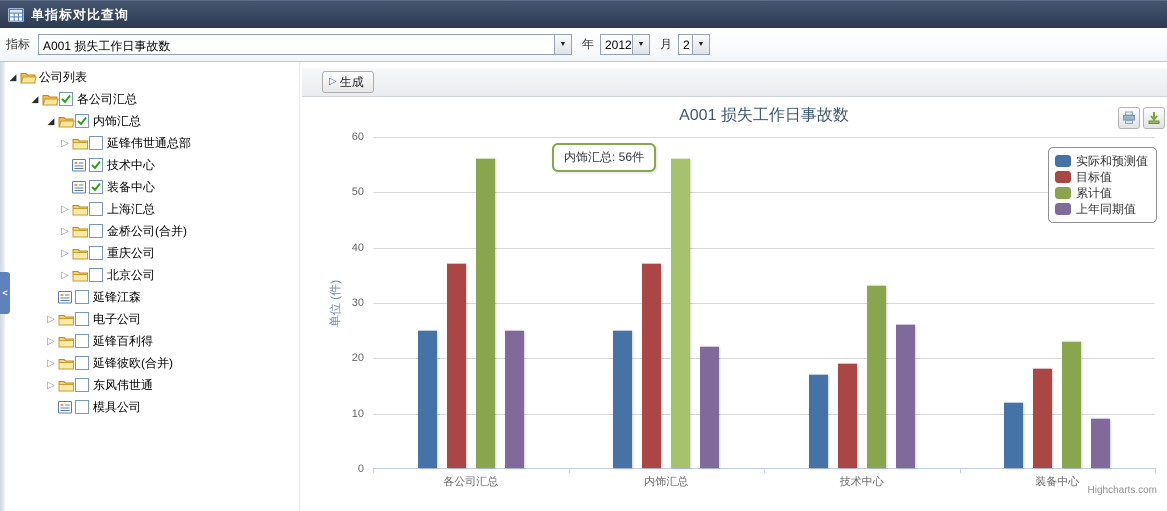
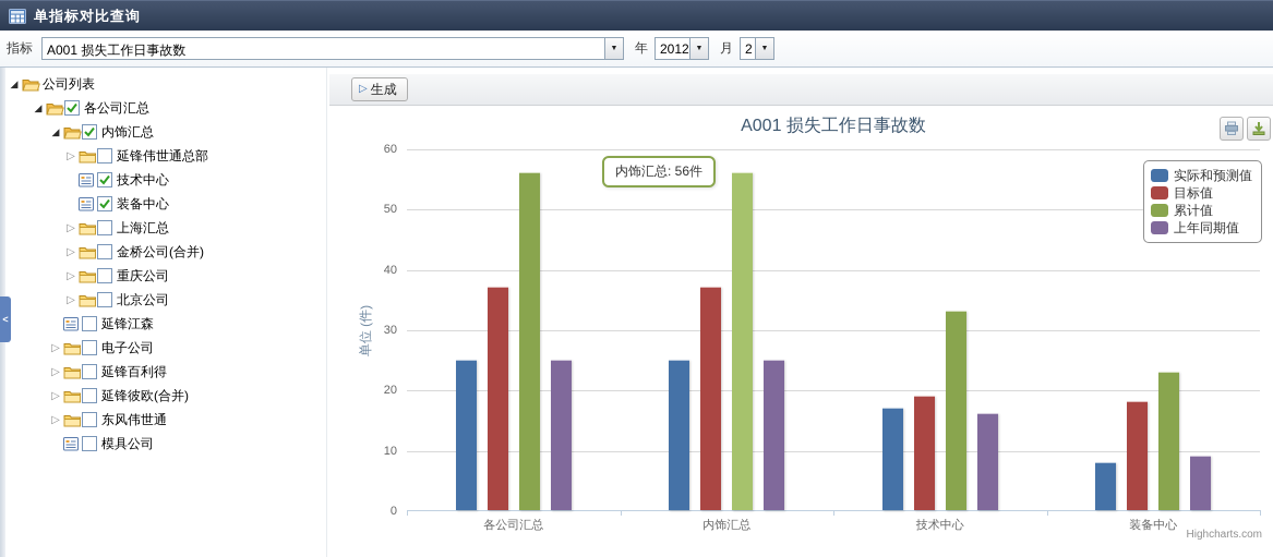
上年同期值/内饰汇总: 22 -> 25
上年同期值/技术中心: 26 -> 16
实际和预测值/装备中心: 12 -> 8
